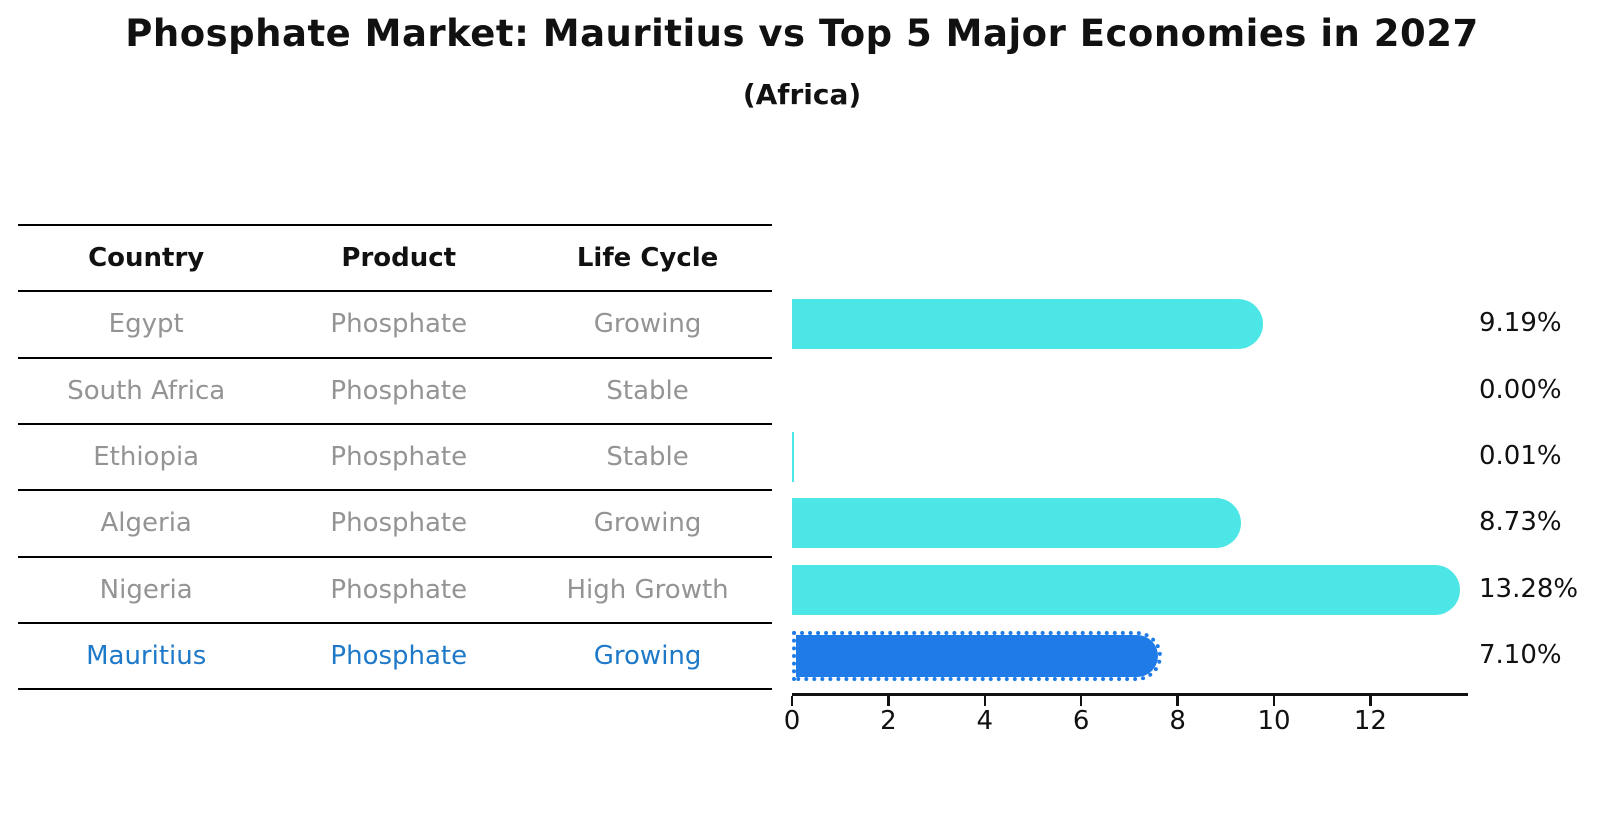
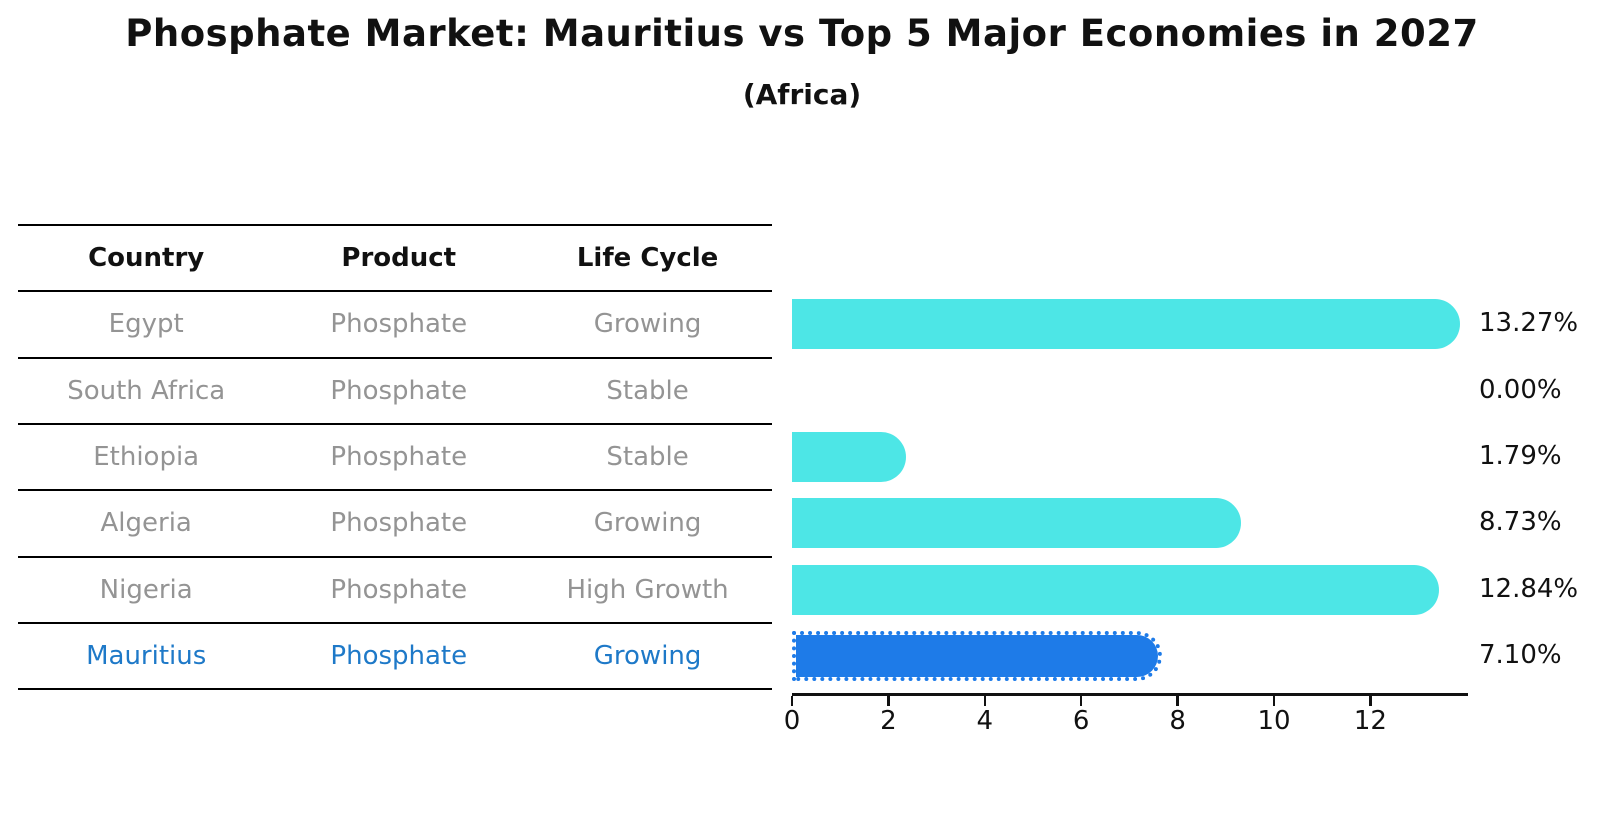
Egypt: 9.19% -> 13.27%
Ethiopia: 0.01% -> 1.79%
Nigeria: 13.28% -> 12.84%
